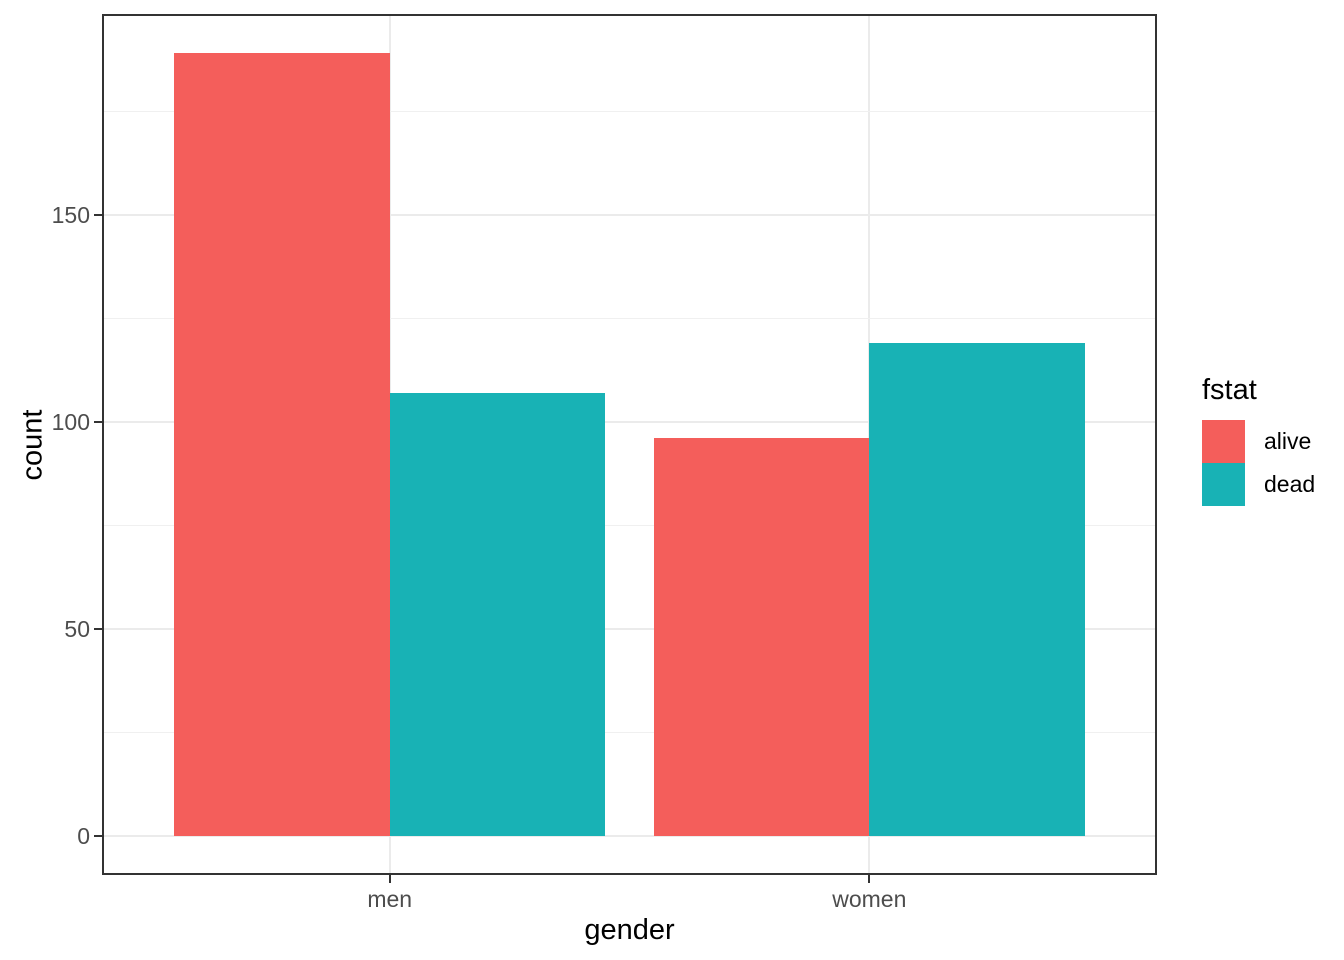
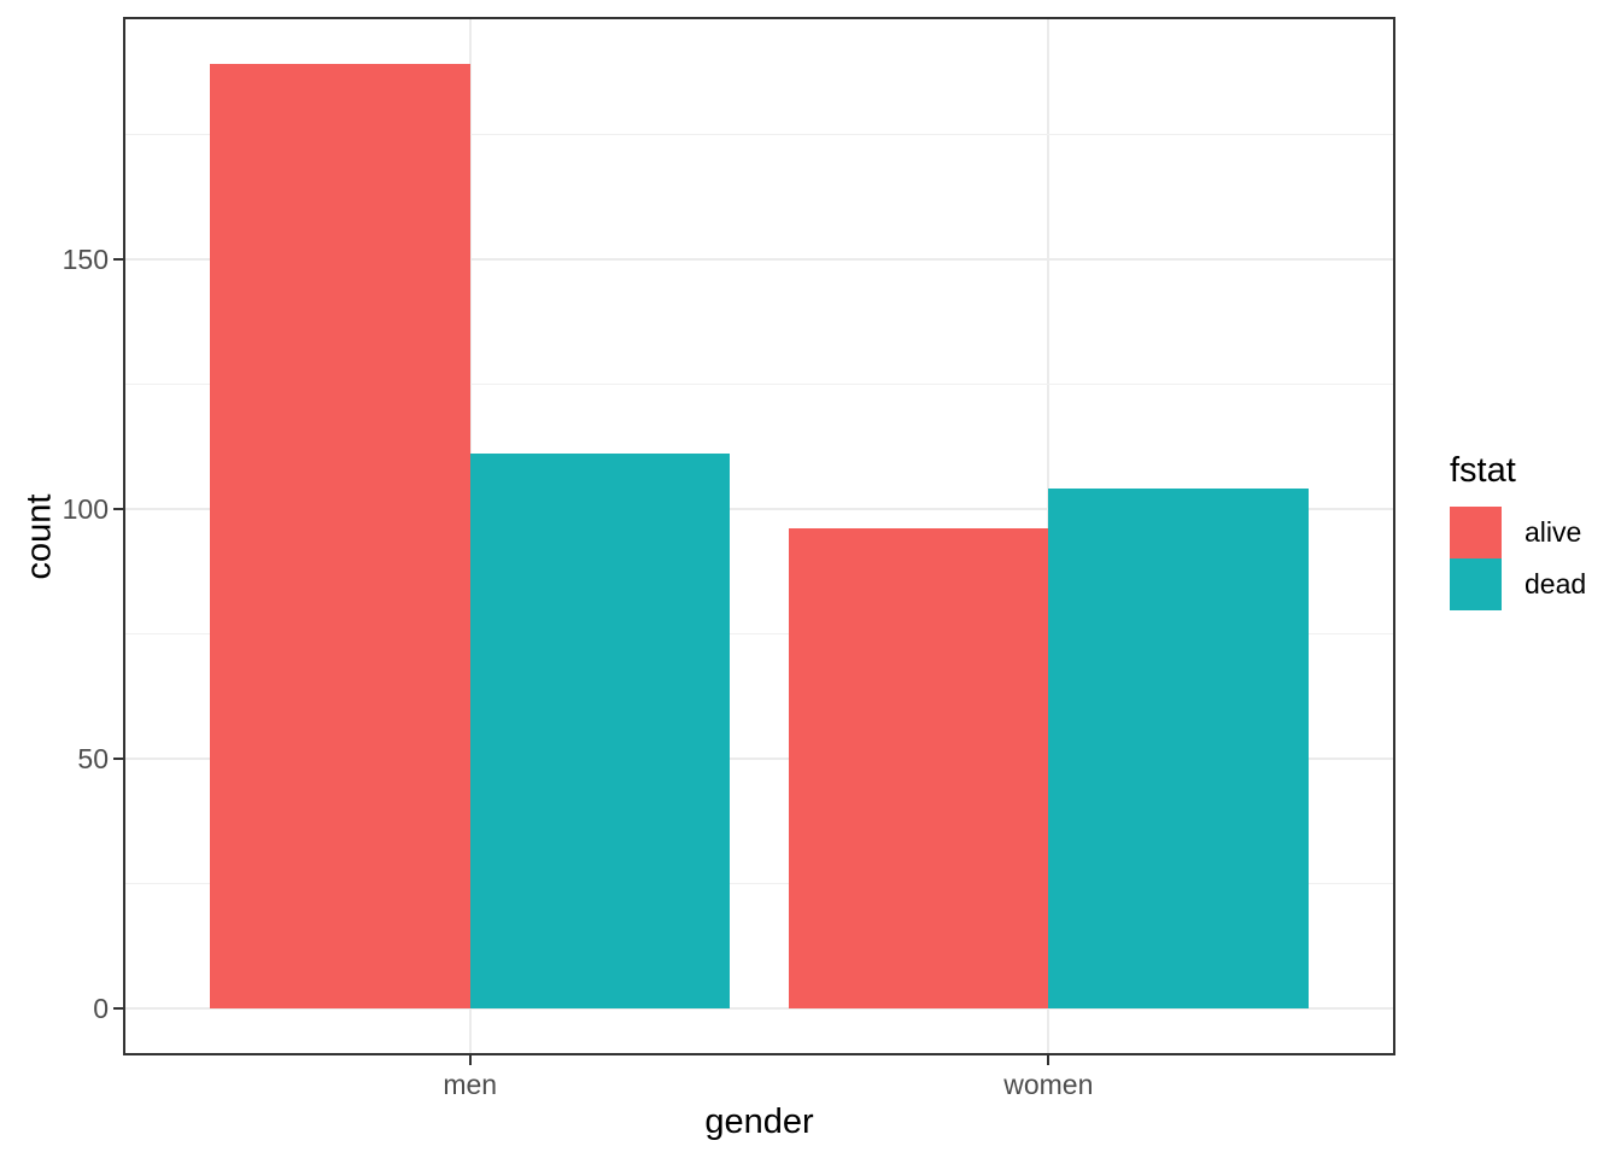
dead/men: 107 -> 111
dead/women: 119 -> 104
